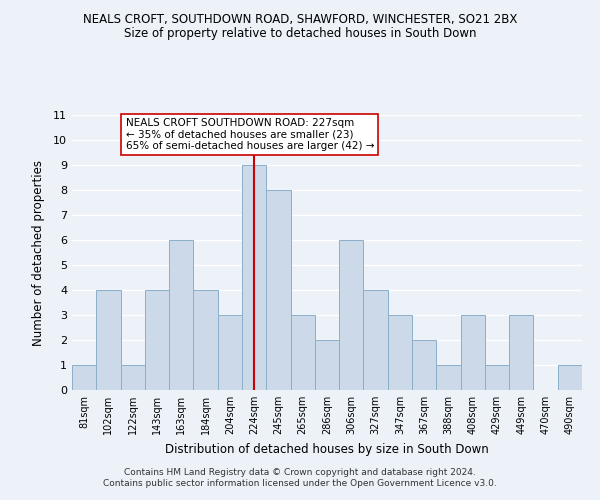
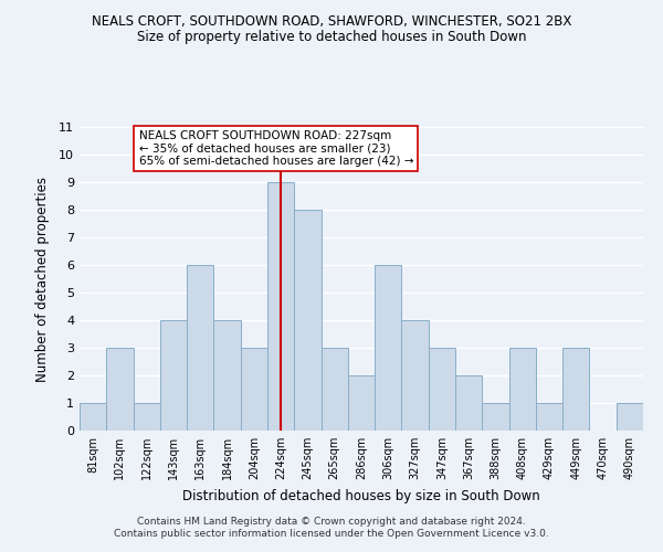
102sqm: 4 -> 3
